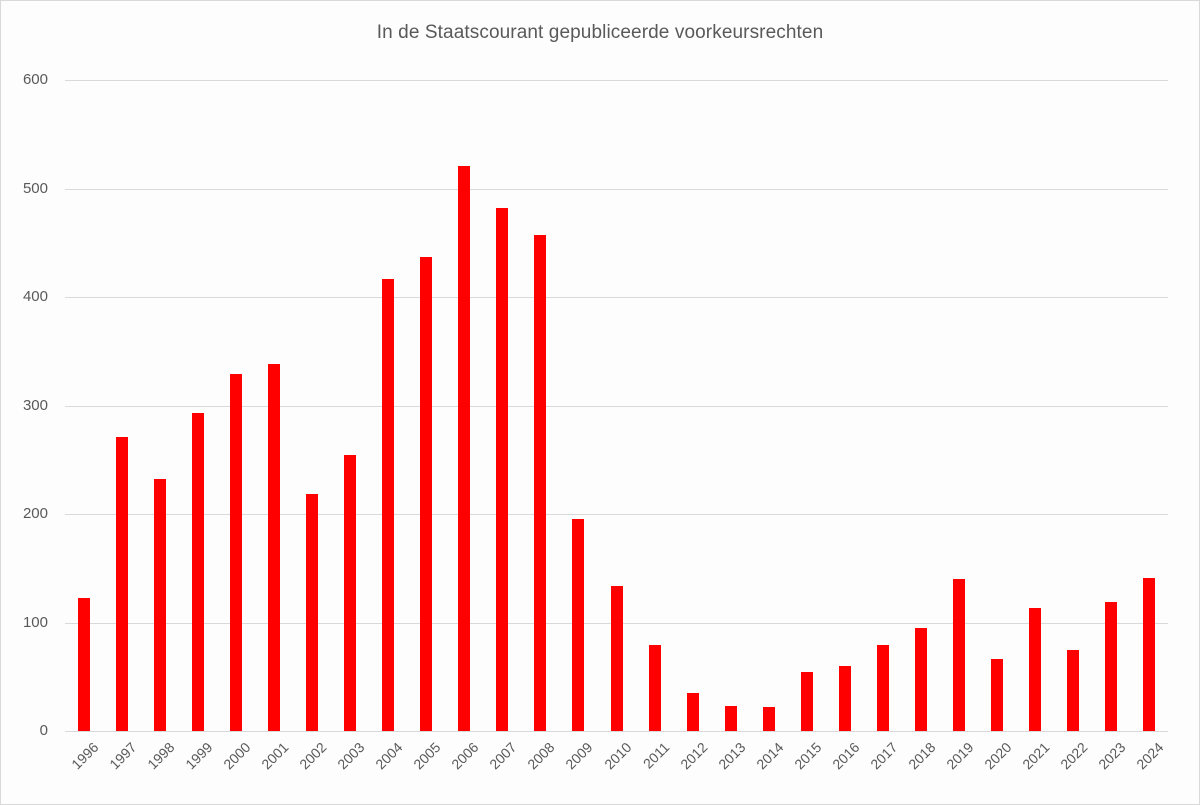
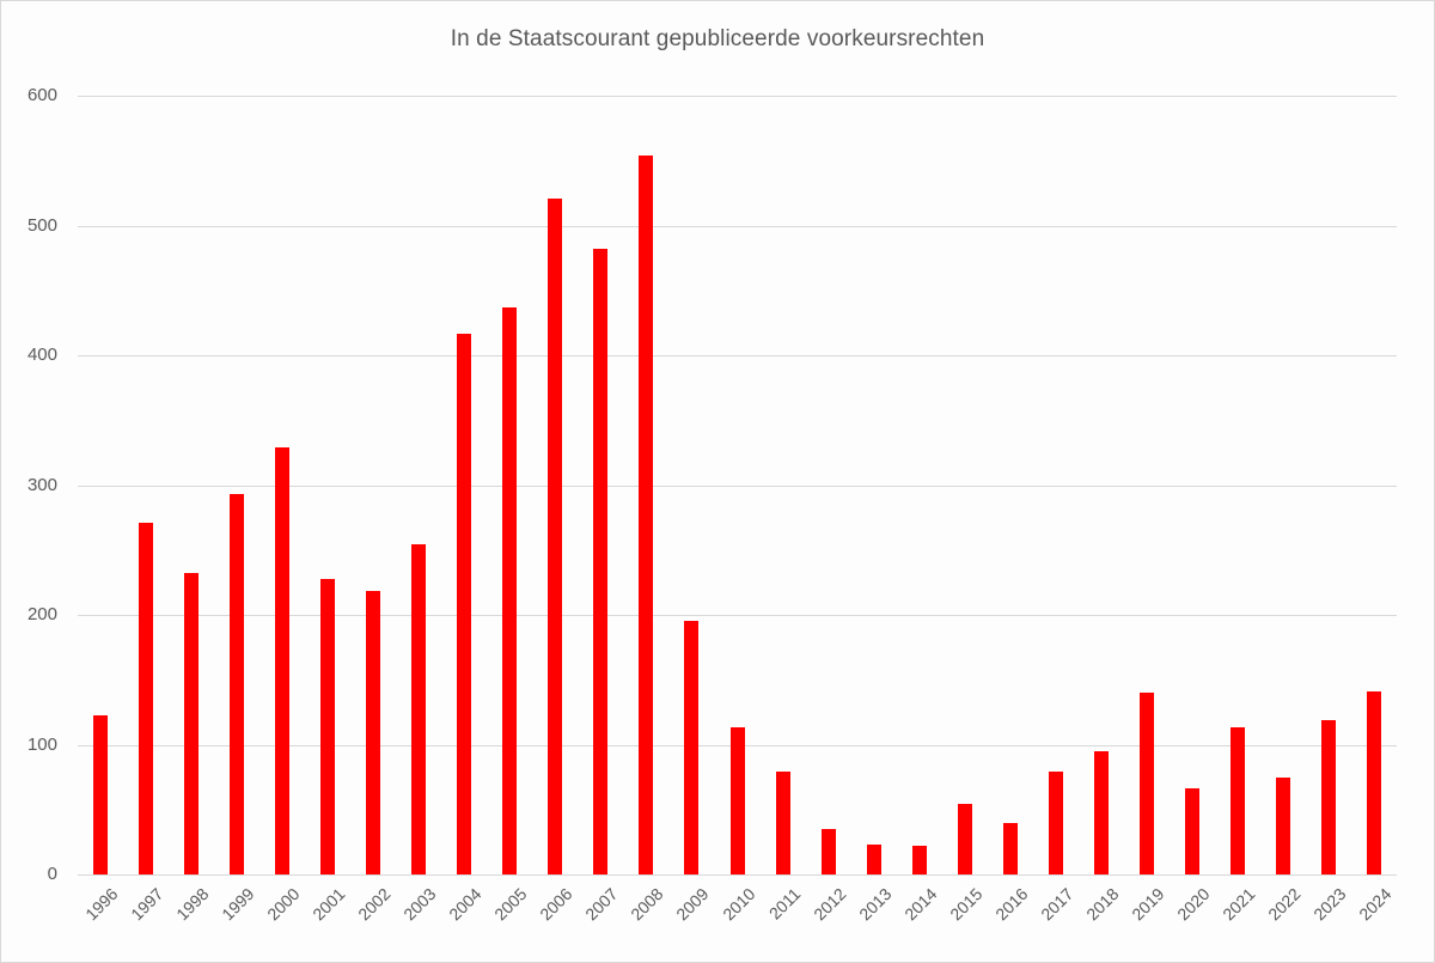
2001: 338 -> 228
2008: 457 -> 554
2010: 134 -> 113
2016: 60 -> 40
